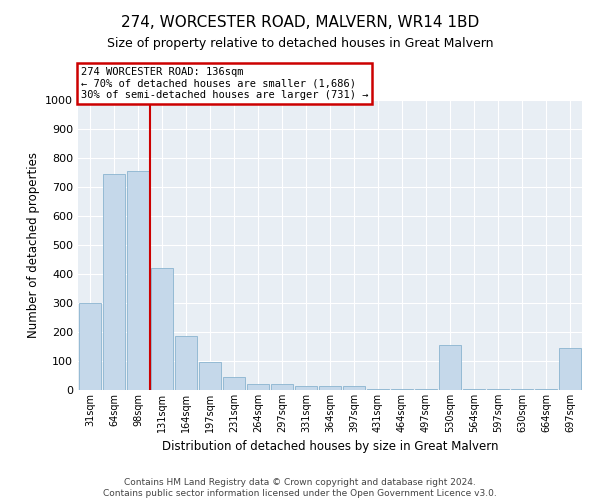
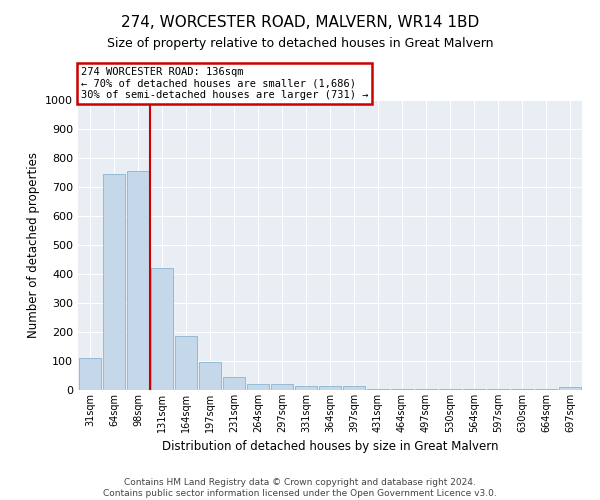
31sqm: 300 -> 110
530sqm: 155 -> 5
697sqm: 145 -> 10
